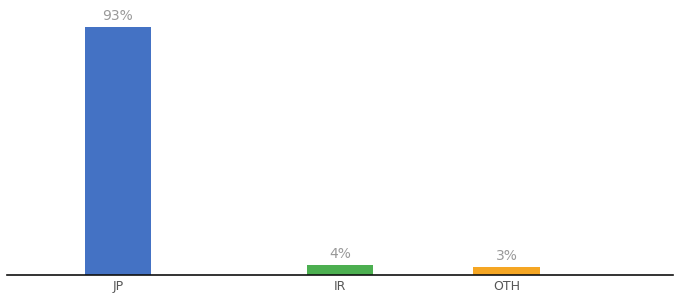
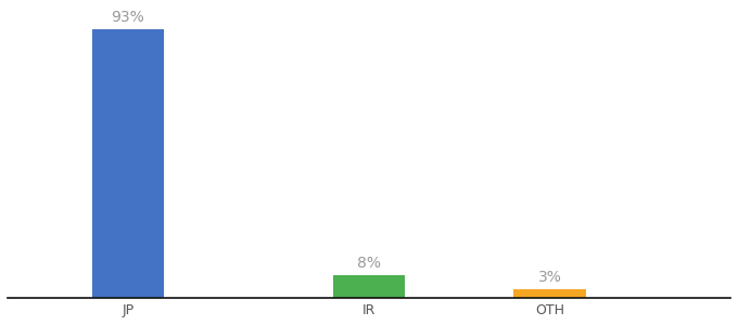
IR: 4% -> 8%
